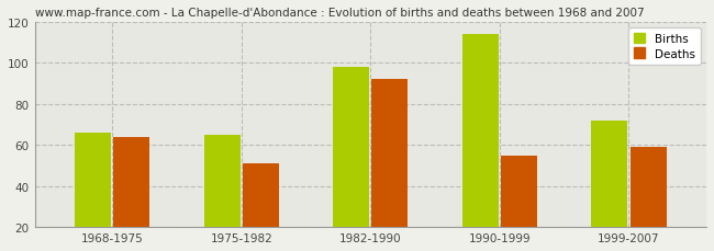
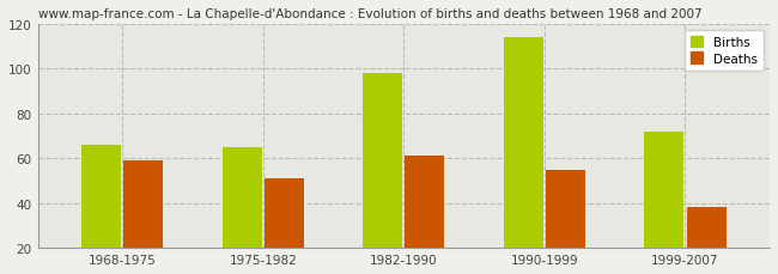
Deaths/1968-1975: 64 -> 59
Deaths/1982-1990: 92 -> 61
Deaths/1999-2007: 59 -> 38
